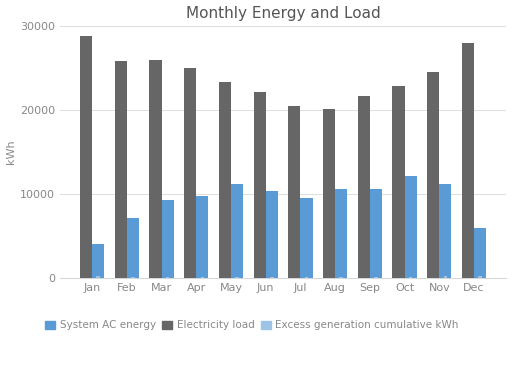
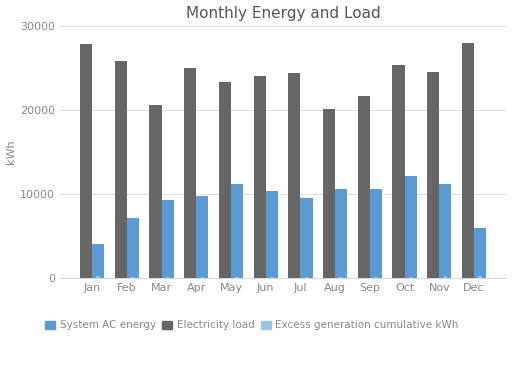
Electricity load/Jan: 28800 -> 27800
Electricity load/Mar: 25900 -> 20600
Electricity load/Jun: 22100 -> 24000
Electricity load/Jul: 20500 -> 24400
Electricity load/Oct: 22800 -> 25400
